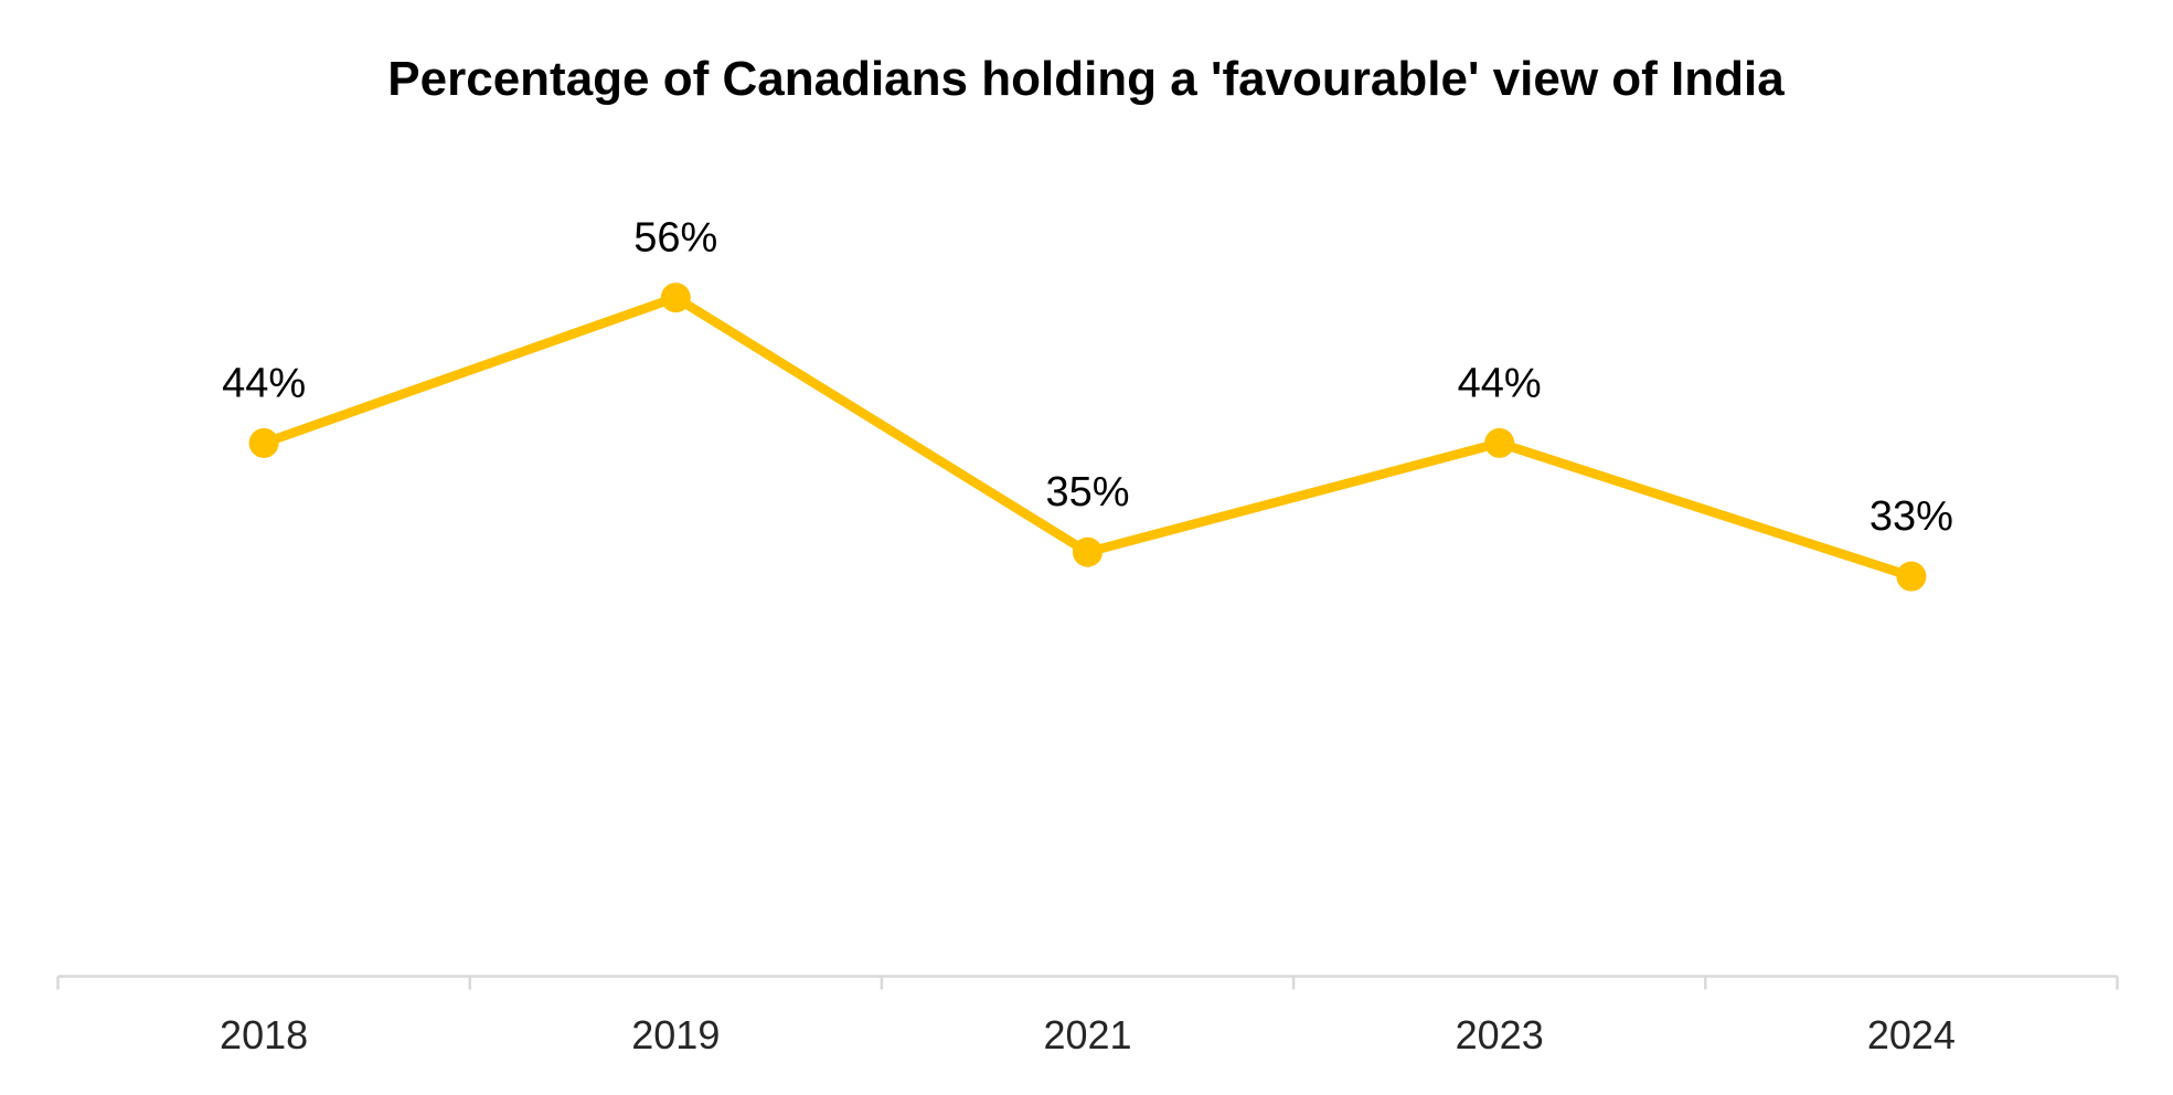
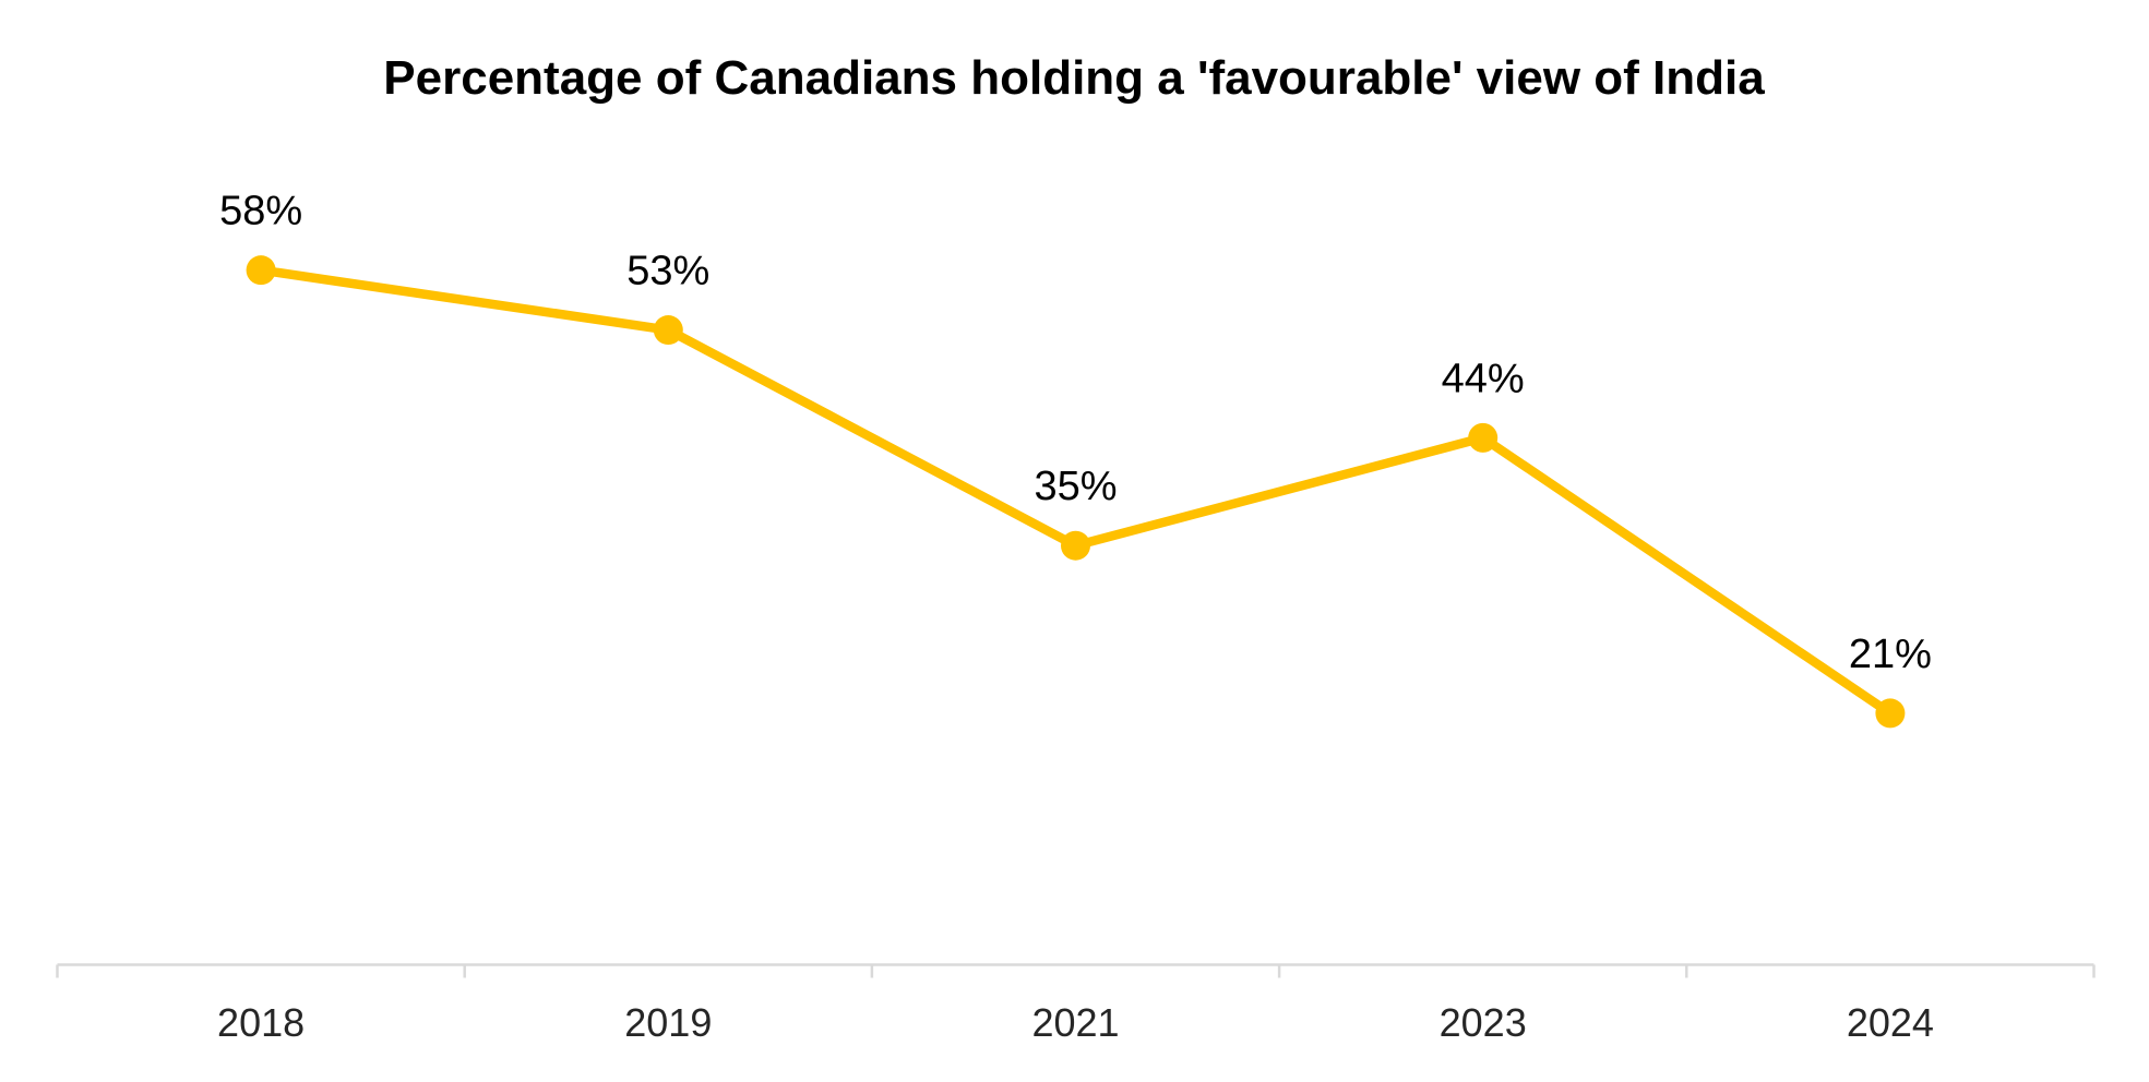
2018: 44% -> 58%
2019: 56% -> 53%
2024: 33% -> 21%
